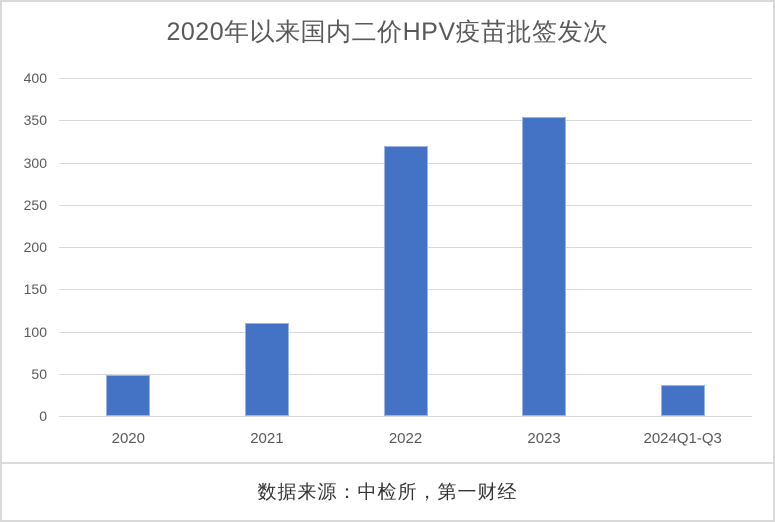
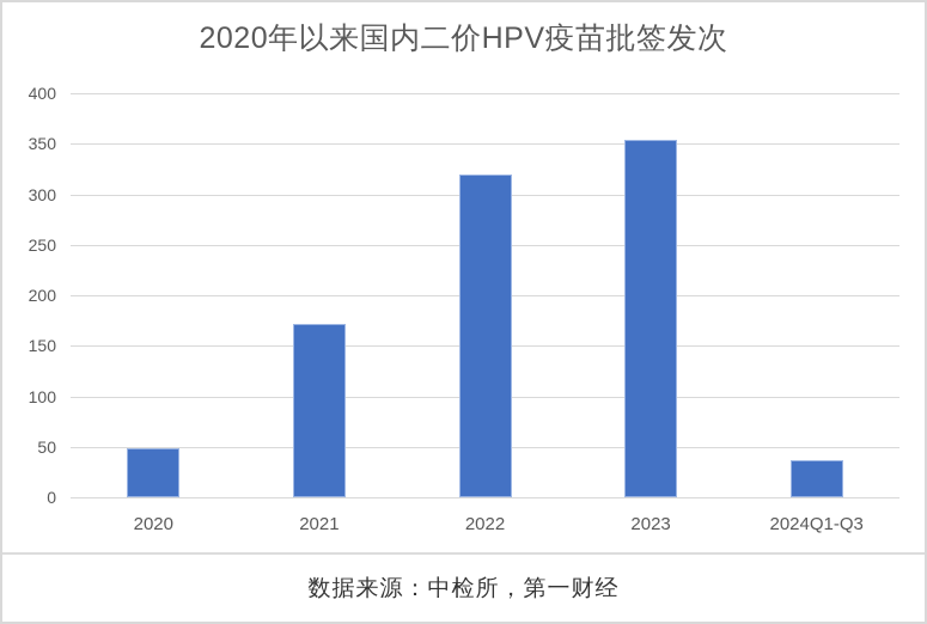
2021: 110 -> 170
